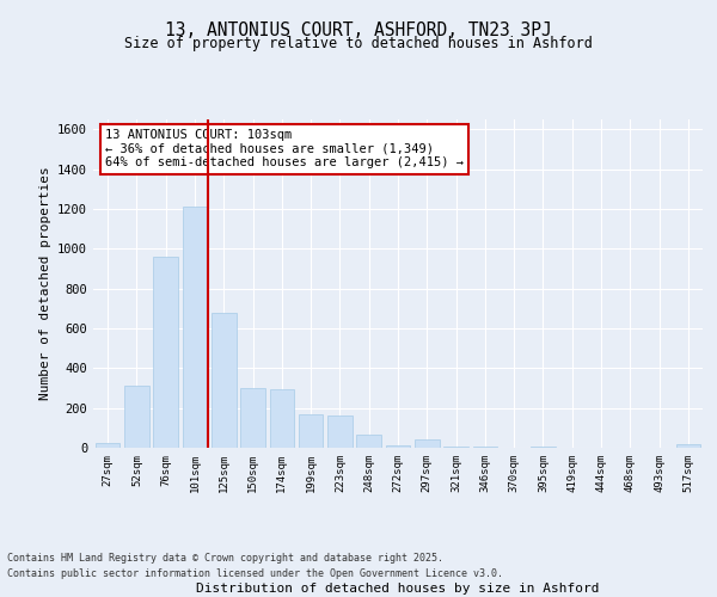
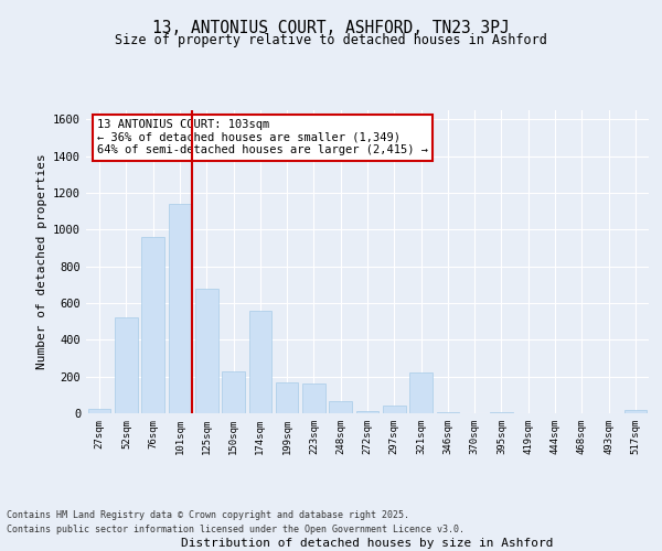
52sqm: 310 -> 520
101sqm: 1210 -> 1140
150sqm: 300 -> 230
174sqm: 300 -> 560
321sqm: 0 -> 220
